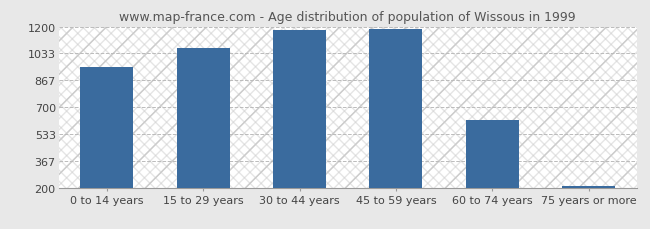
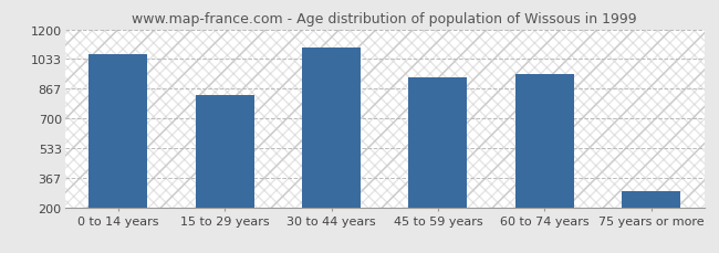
0 to 14 years: 950 -> 1060
15 to 29 years: 1070 -> 830
30 to 44 years: 1180 -> 1100
45 to 59 years: 1180 -> 930
60 to 74 years: 620 -> 950
75 years or more: 210 -> 290
